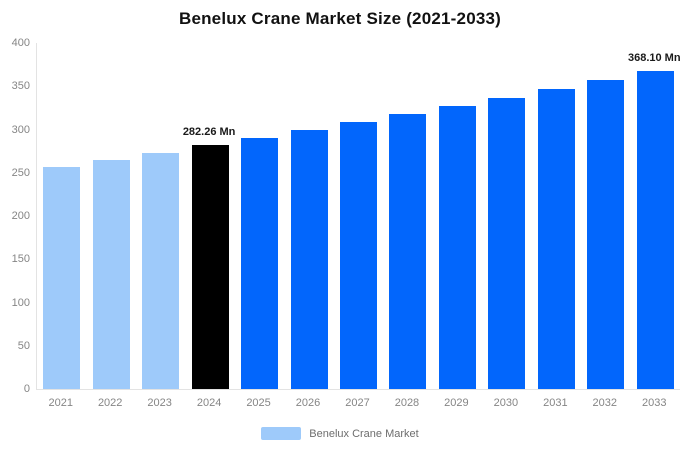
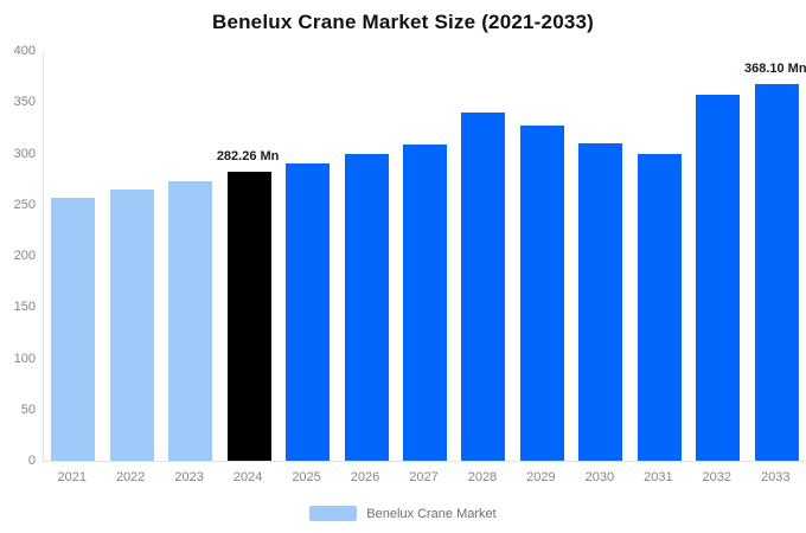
2028: 320 -> 340
2030: 340 -> 310
2031: 350 -> 300
